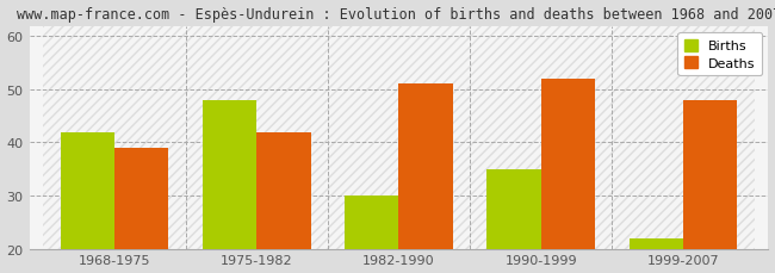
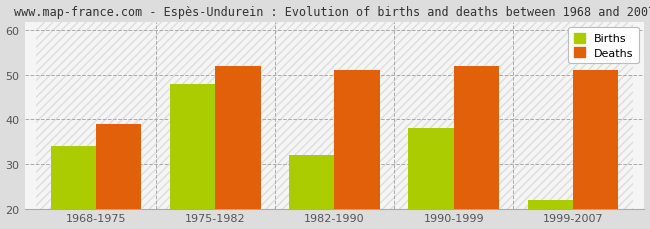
Births/1968-1975: 42 -> 34
Deaths/1975-1982: 42 -> 52
Births/1982-1990: 30 -> 32
Births/1990-1999: 35 -> 38
Deaths/1999-2007: 48 -> 51
